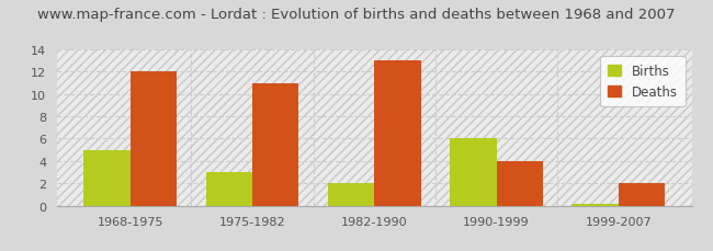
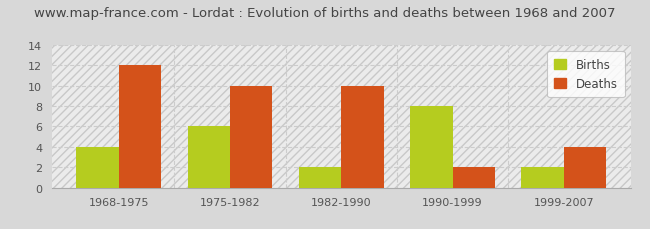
Births/1968-1975: 5.0 -> 4.0
Births/1975-1982: 3.0 -> 6.0
Deaths/1975-1982: 11 -> 10
Deaths/1982-1990: 13 -> 10
Births/1990-1999: 6.0 -> 8.0
Deaths/1990-1999: 4 -> 2
Births/1999-2007: 0.1 -> 2.0
Deaths/1999-2007: 2 -> 4
